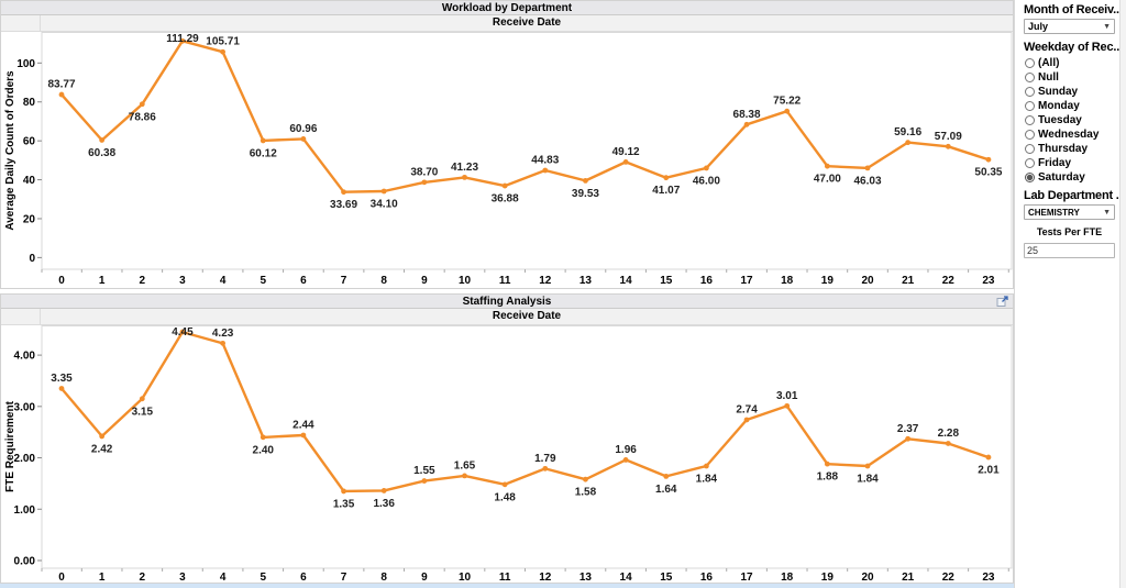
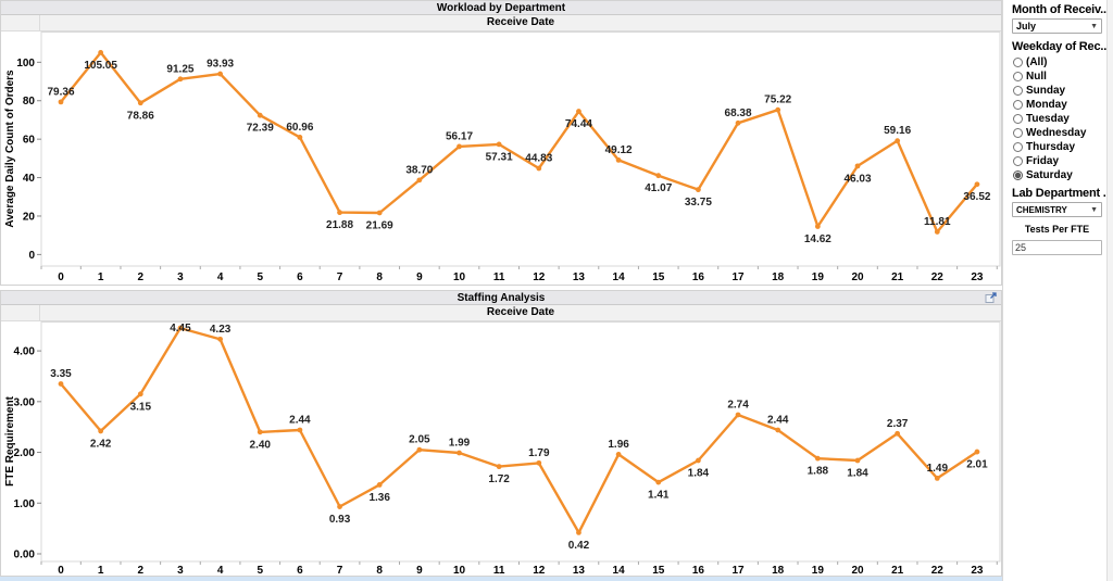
Workload by Department/0: 83.77 -> 79.36
Workload by Department/1: 60.38 -> 105.05
Workload by Department/3: 111.29 -> 91.25
Workload by Department/4: 105.71 -> 93.93
Workload by Department/5: 60.12 -> 72.39
Workload by Department/7: 33.69 -> 21.88
Workload by Department/8: 34.10 -> 21.69
Workload by Department/10: 41.23 -> 56.17
Workload by Department/11: 36.88 -> 57.31
Workload by Department/13: 39.53 -> 74.44
Workload by Department/16: 46.00 -> 33.75
Workload by Department/19: 47.00 -> 14.62
Workload by Department/22: 57.09 -> 11.81
Workload by Department/23: 50.35 -> 36.52
Staffing Analysis/7: 1.35 -> 0.93
Staffing Analysis/9: 1.55 -> 2.05
Staffing Analysis/10: 1.65 -> 1.99
Staffing Analysis/11: 1.48 -> 1.72
Staffing Analysis/13: 1.58 -> 0.42
Staffing Analysis/15: 1.64 -> 1.41
Staffing Analysis/18: 3.01 -> 2.44
Staffing Analysis/22: 2.28 -> 1.49
